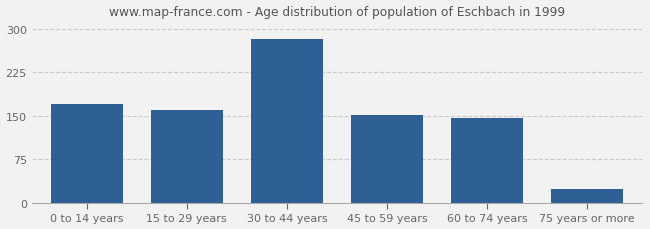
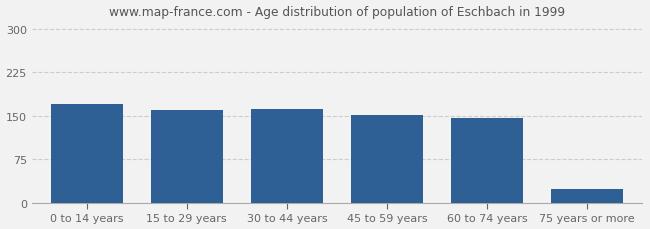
30 to 44 years: 283 -> 162
